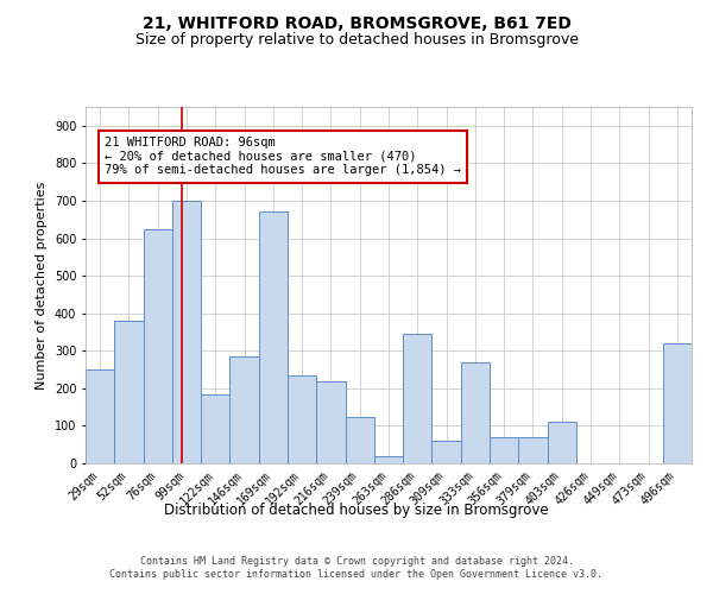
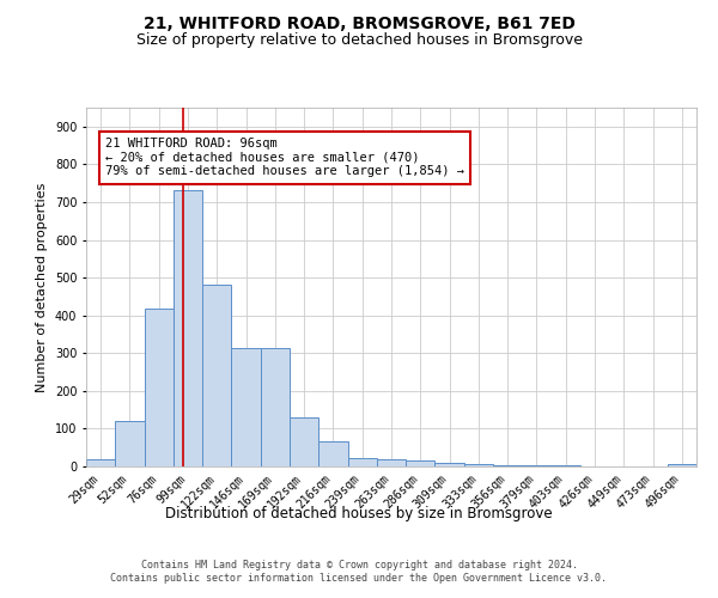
29sqm: 250 -> 18
52sqm: 380 -> 120
76sqm: 625 -> 418
99sqm: 700 -> 730
122sqm: 185 -> 480
146sqm: 285 -> 315
169sqm: 670 -> 315
192sqm: 235 -> 130
216sqm: 220 -> 65
239sqm: 125 -> 22
286sqm: 345 -> 17
309sqm: 60 -> 10
333sqm: 270 -> 5
356sqm: 70 -> 4
379sqm: 70 -> 4
403sqm: 110 -> 3
496sqm: 320 -> 5
